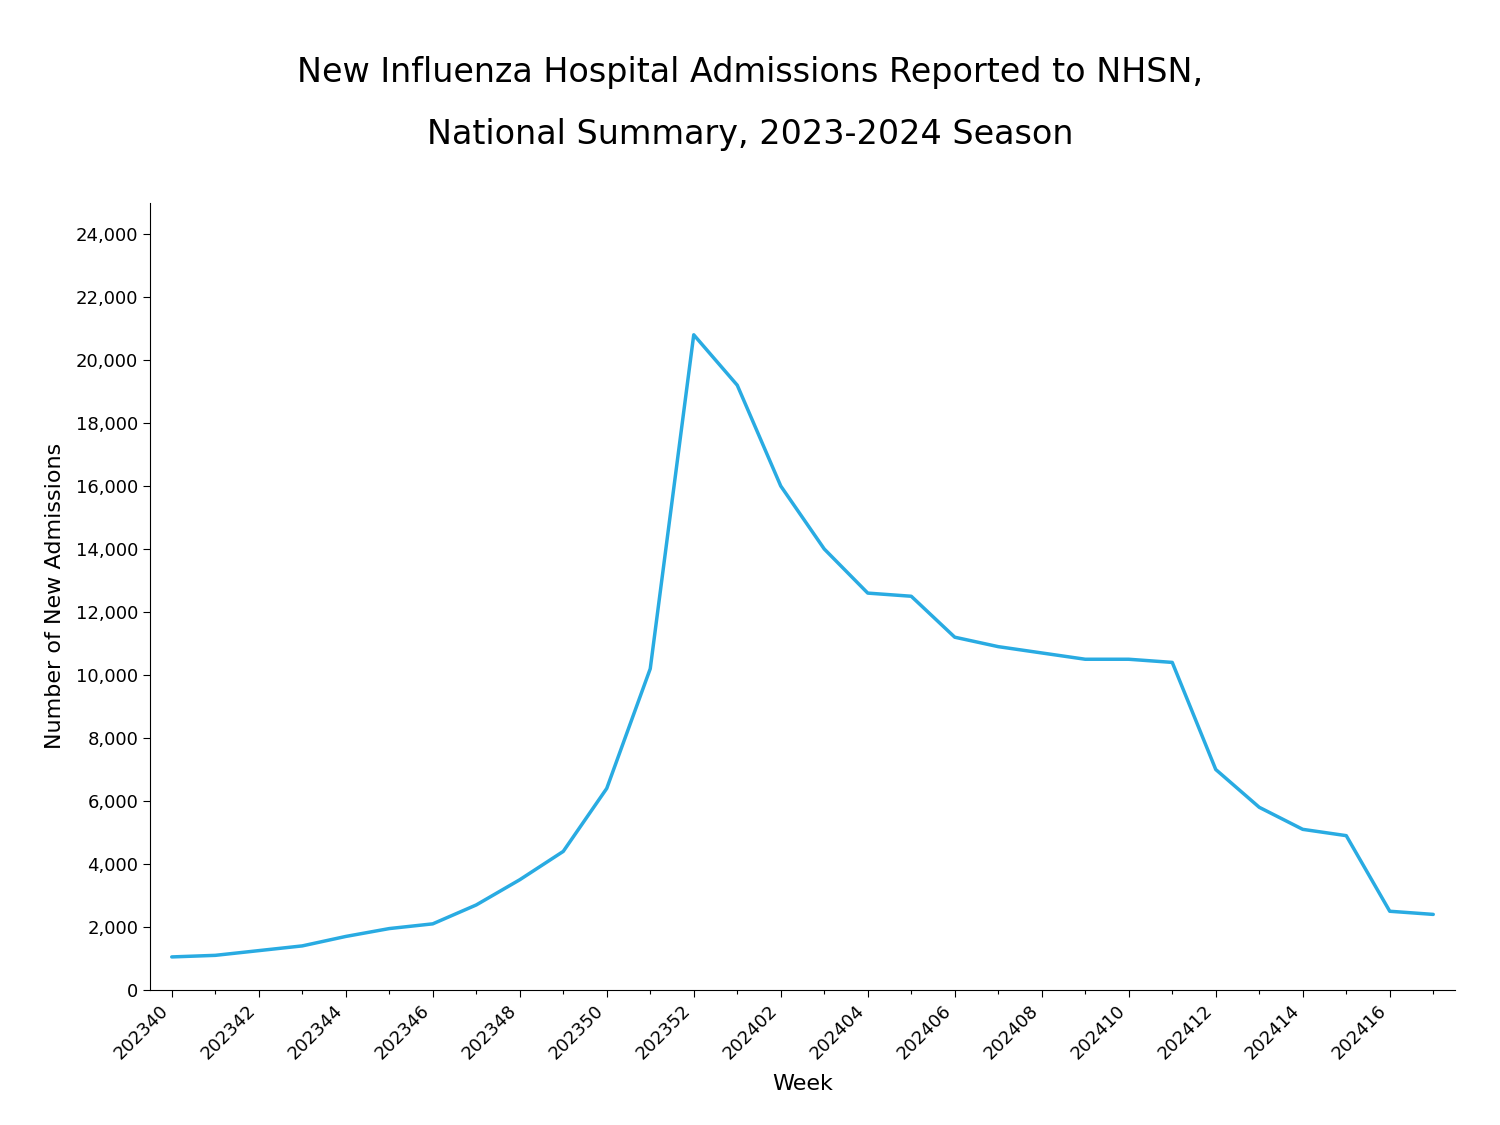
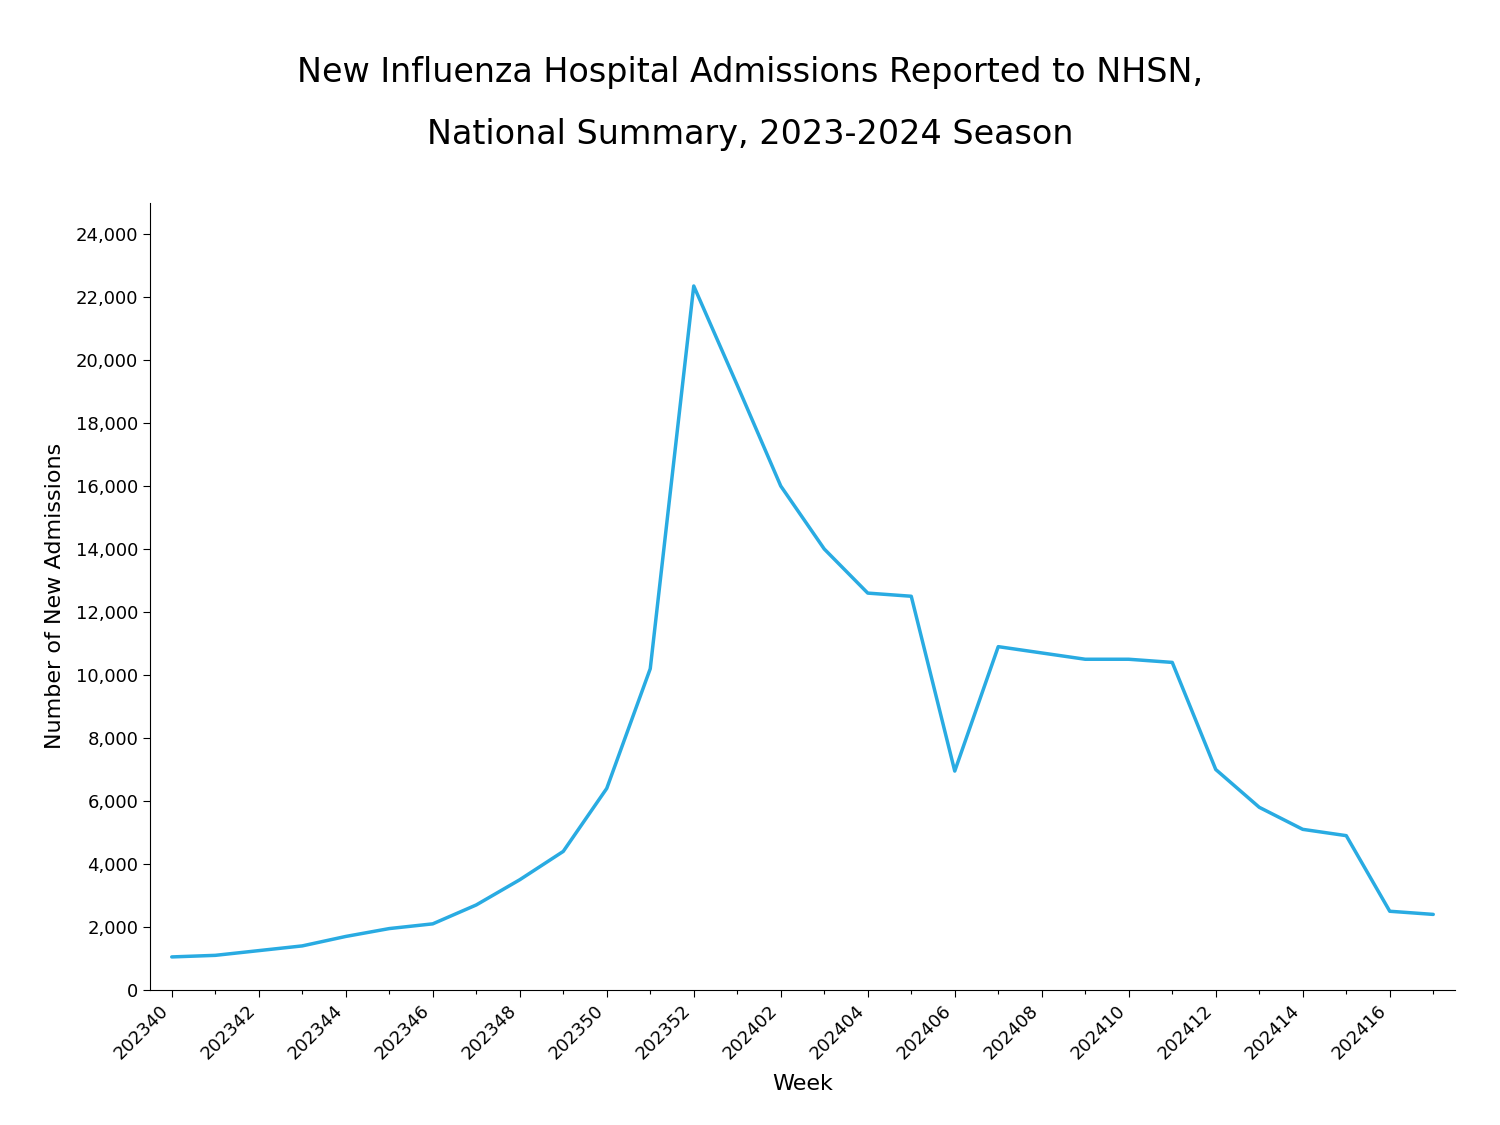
202352: 20,800 -> 22,350
202406: 11,200 -> 6,950
